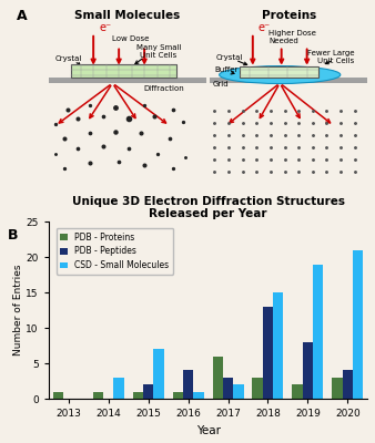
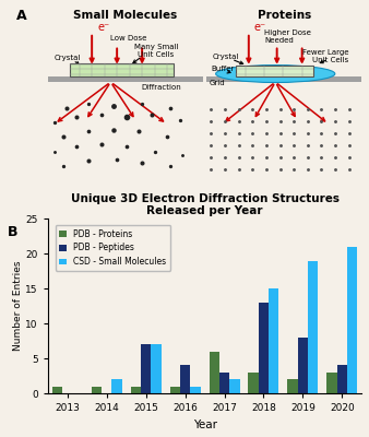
CSD - Small Molecules/2014: 3 -> 2
PDB - Peptides/2015: 2 -> 7
